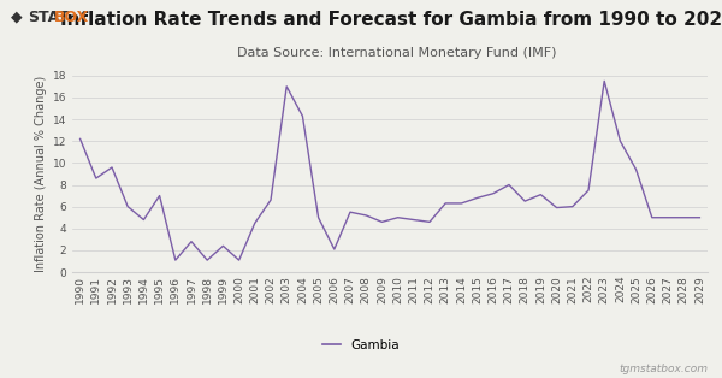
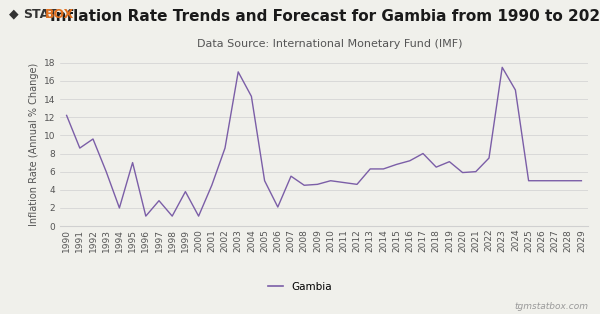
1994: 4.8 -> 2.0
1999: 2.4 -> 3.8
2002: 6.6 -> 8.6
2008: 5.2 -> 4.5
2024: 12.0 -> 15.0
2025: 9.4 -> 5.0
